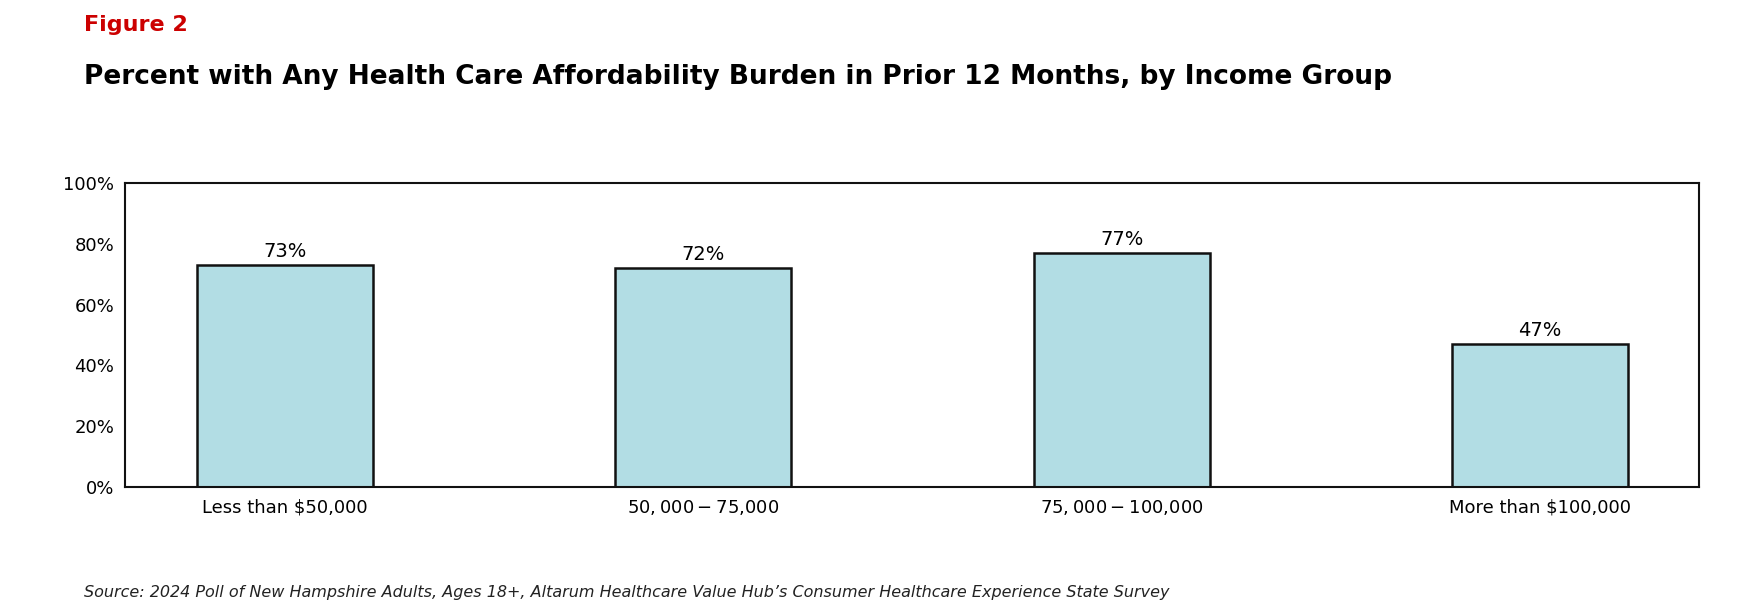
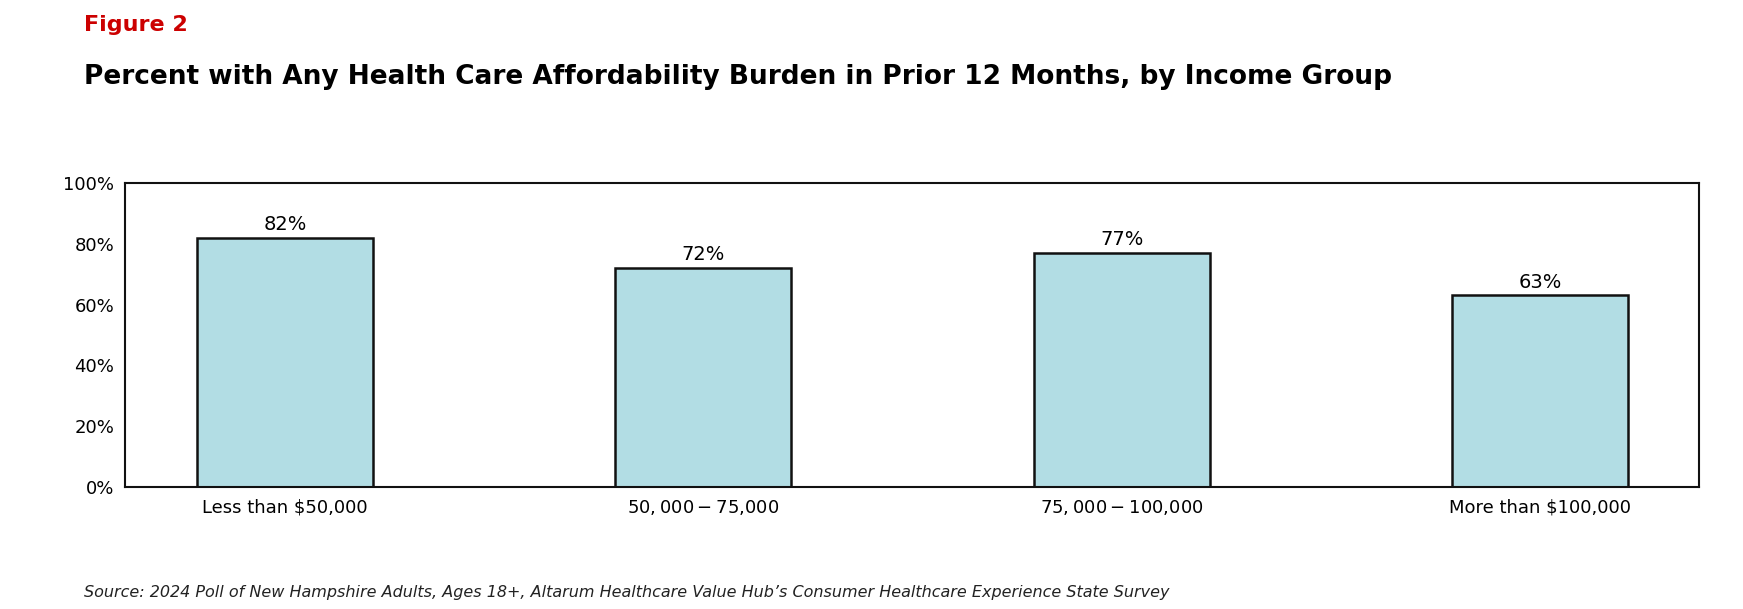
Less than $50,000: 73% -> 82%
More than $100,000: 47% -> 63%
